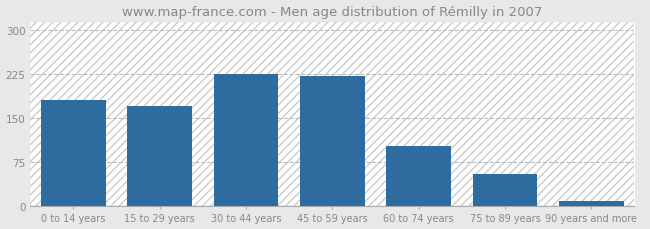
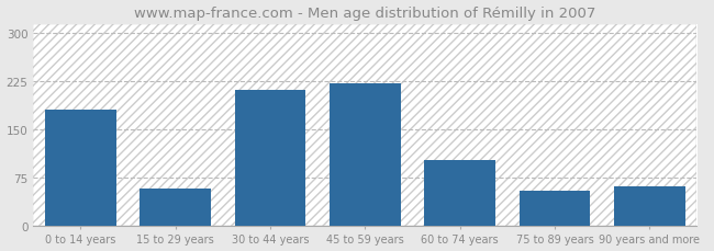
15 to 29 years: 170 -> 58
30 to 44 years: 225 -> 212
90 years and more: 8 -> 62
